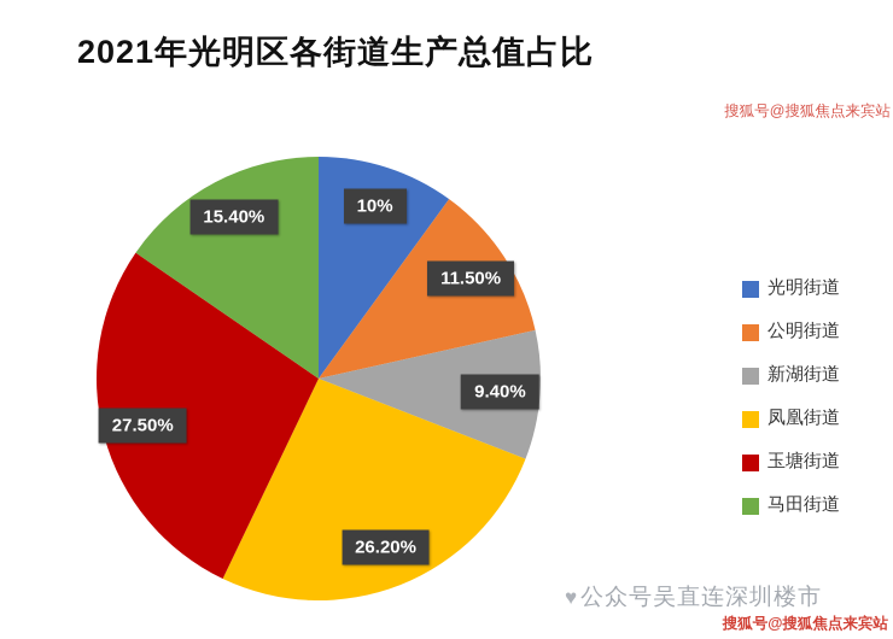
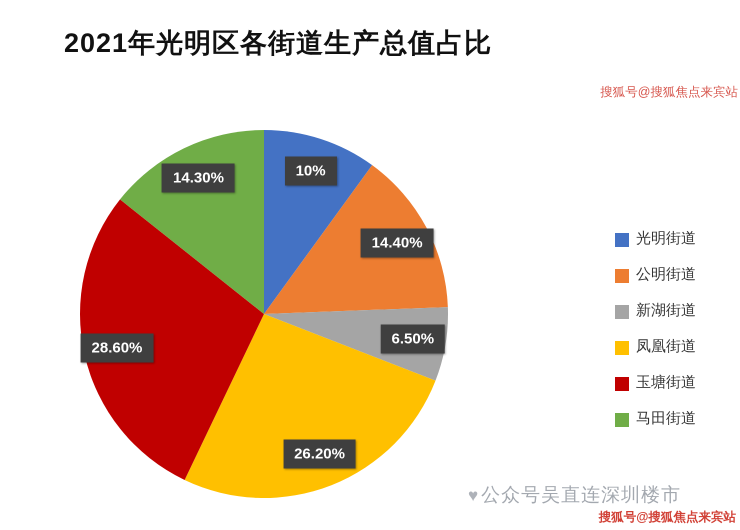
公明街道: 11.50% -> 14.40%
新湖街道: 9.40% -> 6.50%
玉塘街道: 27.50% -> 28.60%
马田街道: 15.40% -> 14.30%
